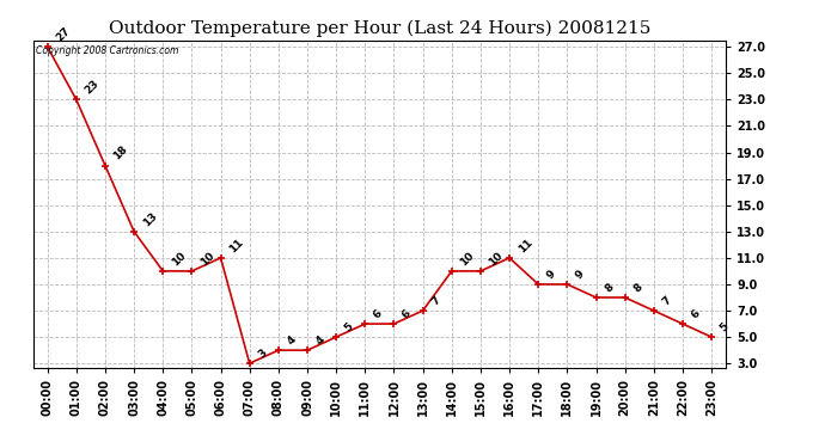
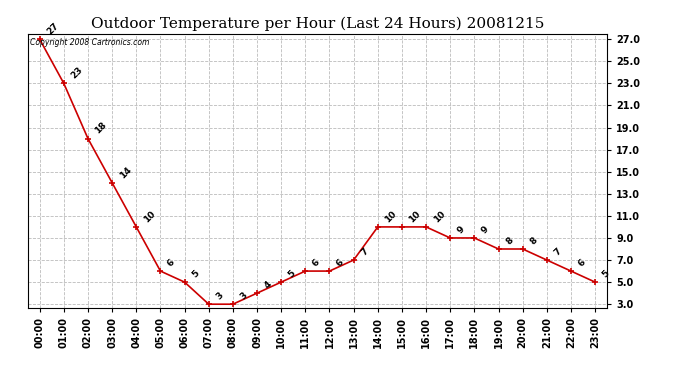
03:00: 13 -> 14
05:00: 10 -> 6
06:00: 11 -> 5
08:00: 4 -> 3
16:00: 11 -> 10
